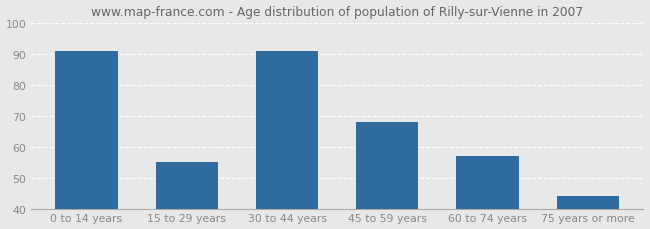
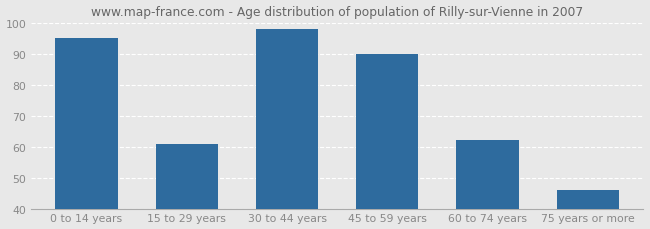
0 to 14 years: 91 -> 95
15 to 29 years: 55 -> 61
30 to 44 years: 91 -> 98
45 to 59 years: 68 -> 90
60 to 74 years: 57 -> 62
75 years or more: 44 -> 46
